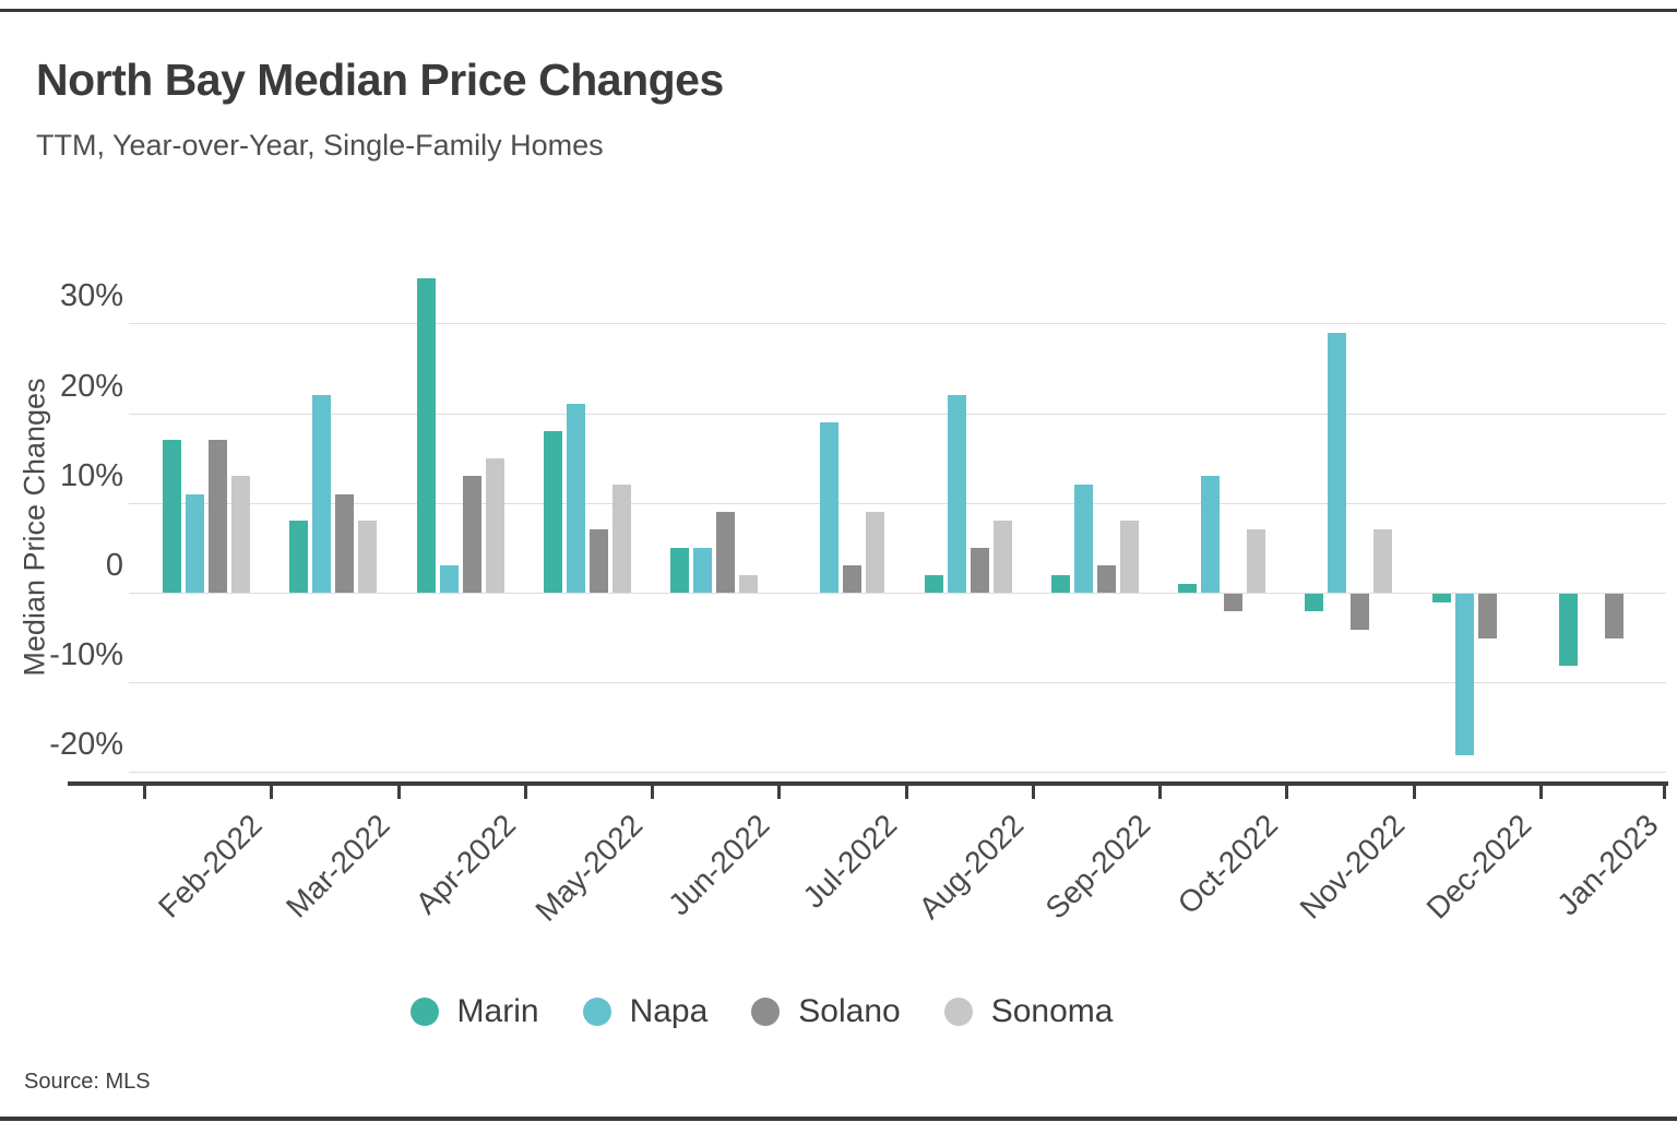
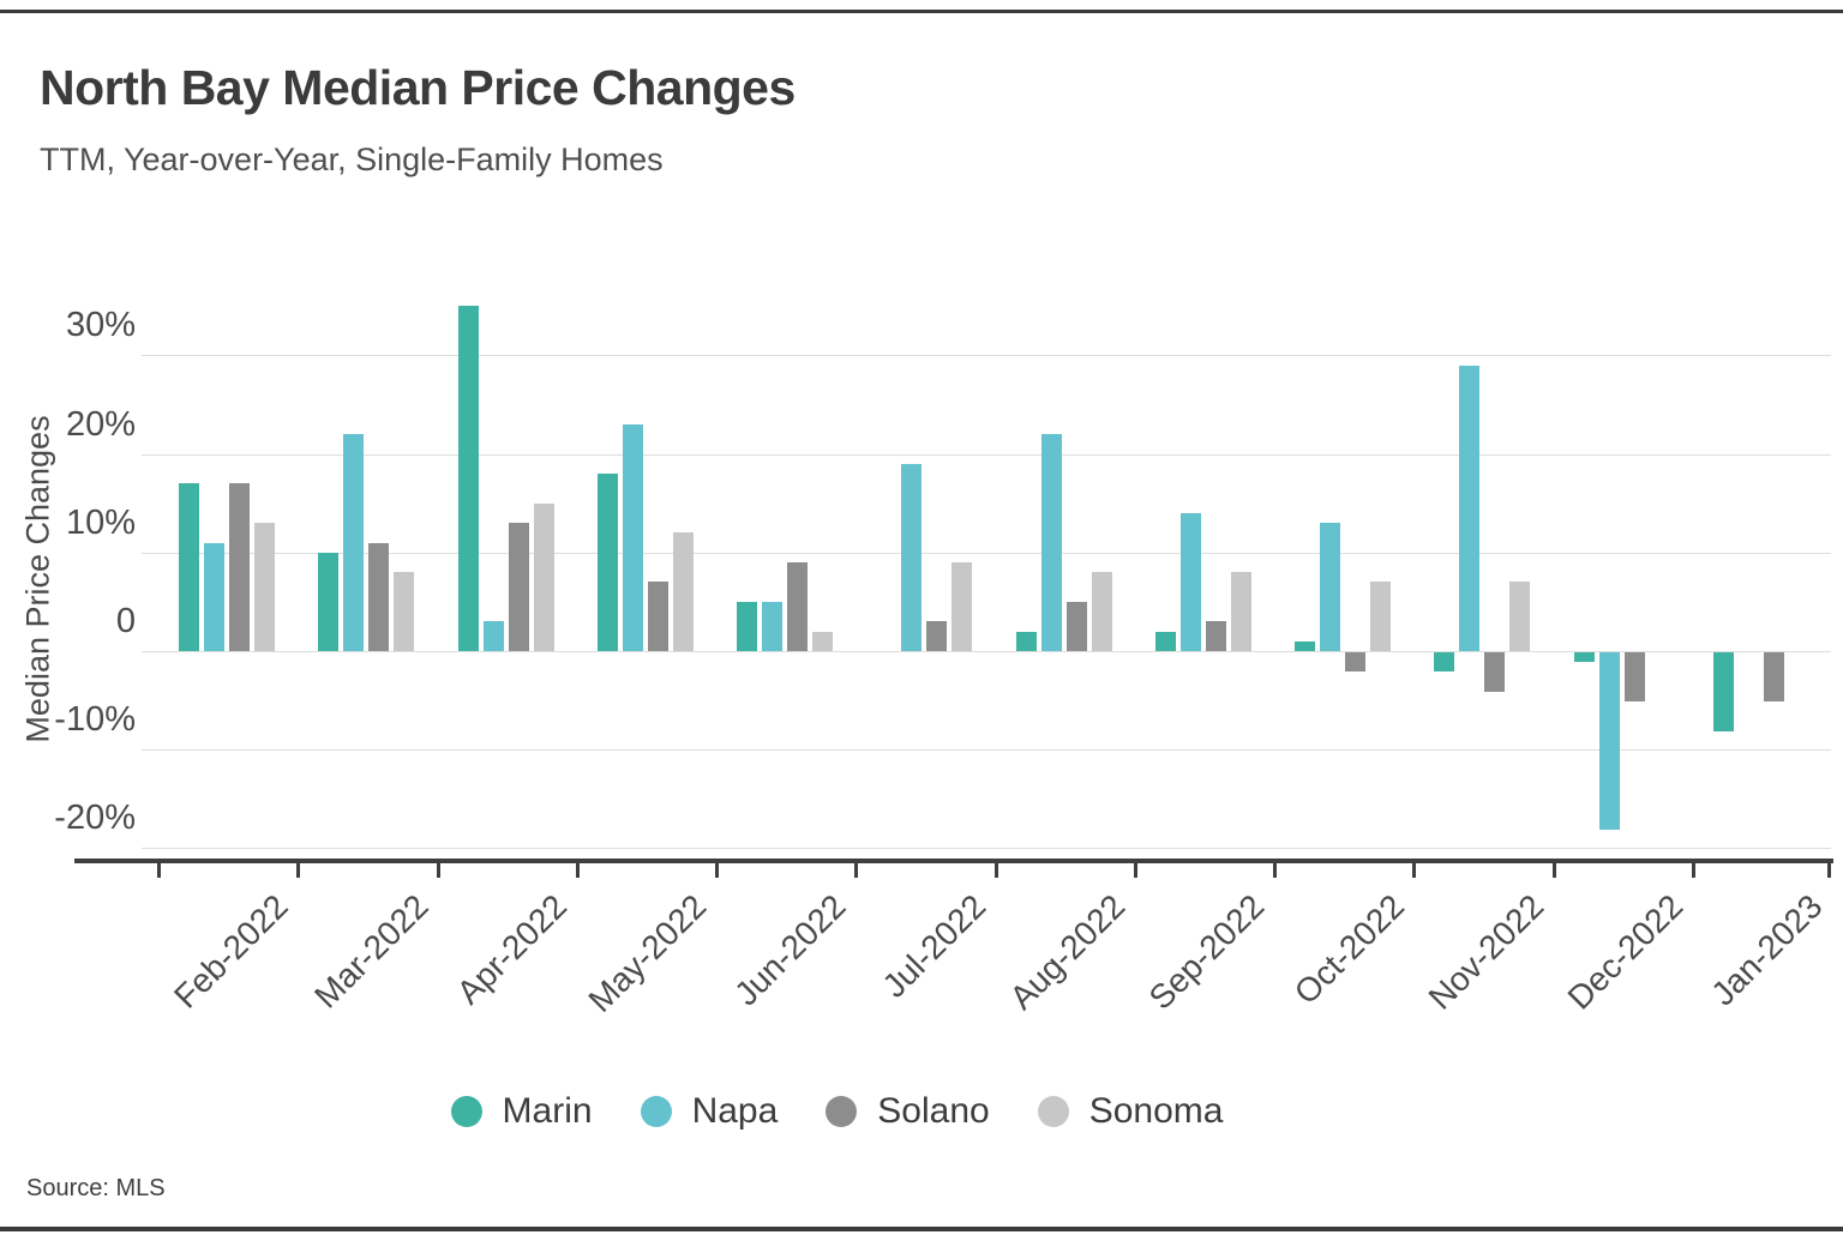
Marin/Mar-2022: 8% -> 10%
Napa/May-2022: 21% -> 23%
Napa/Sep-2022: 12% -> 14%
